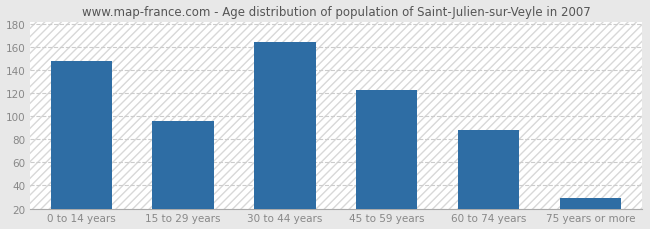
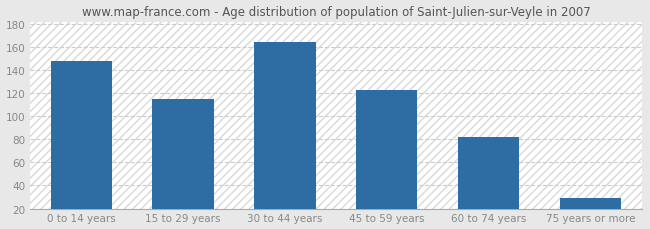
15 to 29 years: 96 -> 115
60 to 74 years: 88 -> 82
